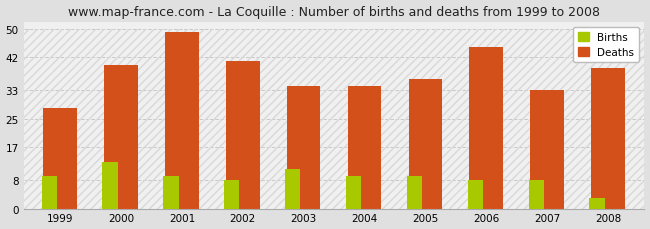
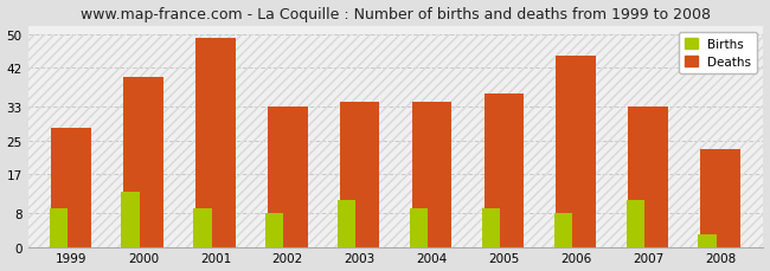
Deaths/2002: 41 -> 33
Births/2007: 8 -> 11
Deaths/2008: 39 -> 23
